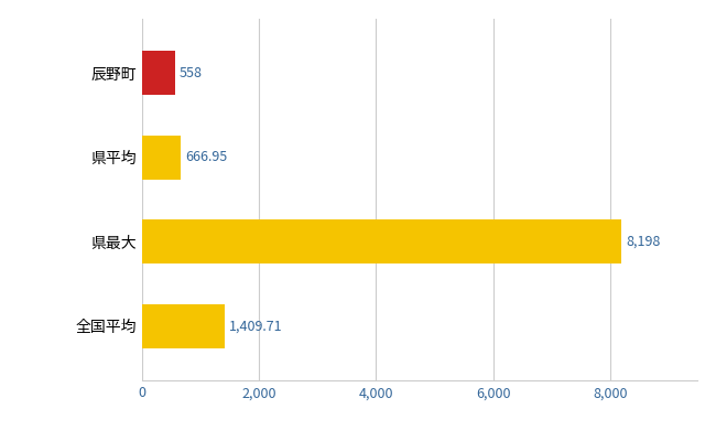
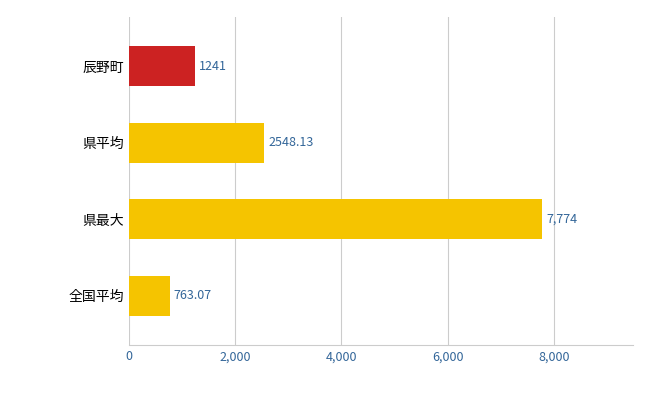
辰野町: 558 -> 1241
県平均: 666.95 -> 2548.13
県最大: 8,198 -> 7,774
全国平均: 1,409.71 -> 763.07
